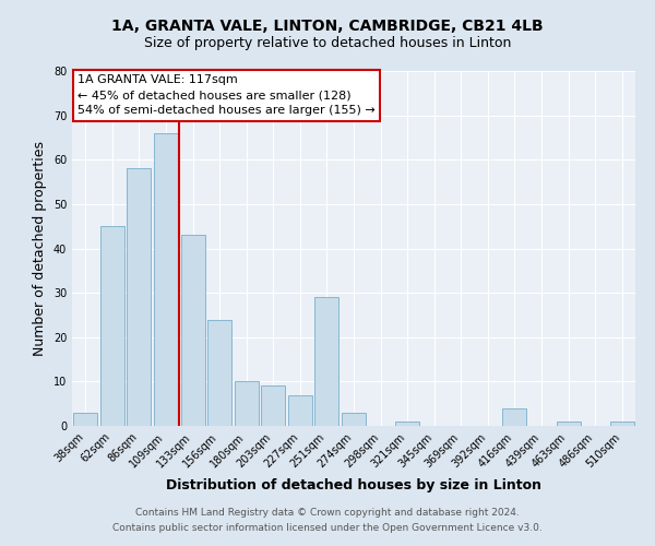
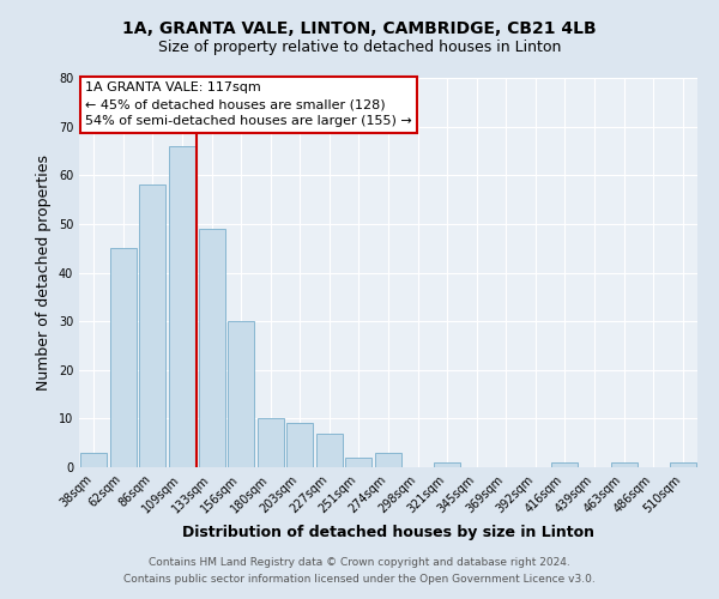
133sqm: 43 -> 49
156sqm: 24 -> 30
251sqm: 29 -> 2
416sqm: 4 -> 1
